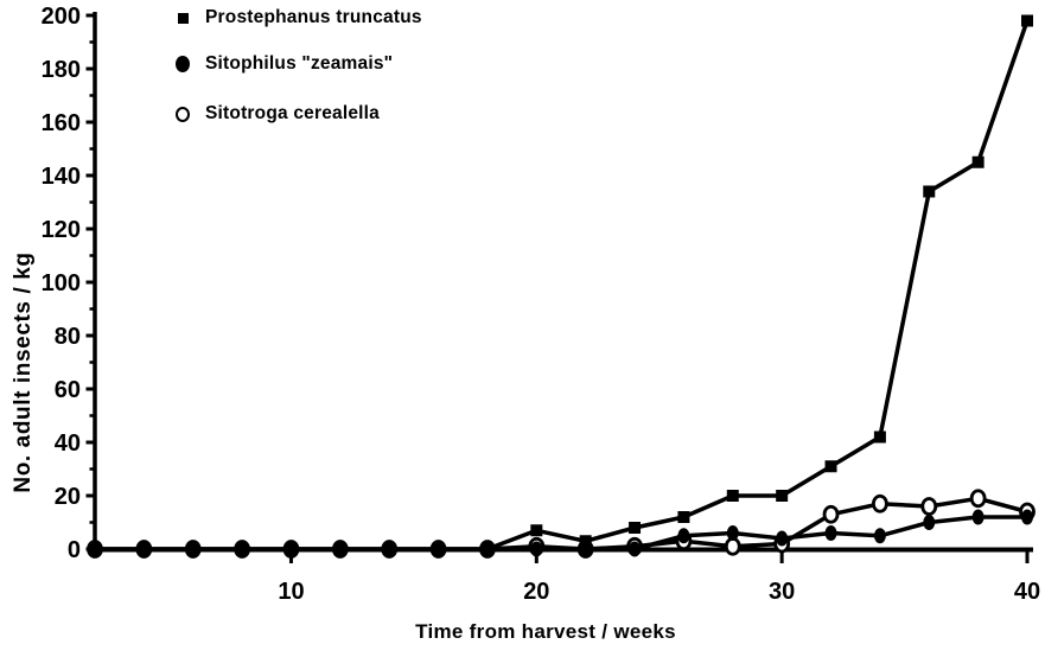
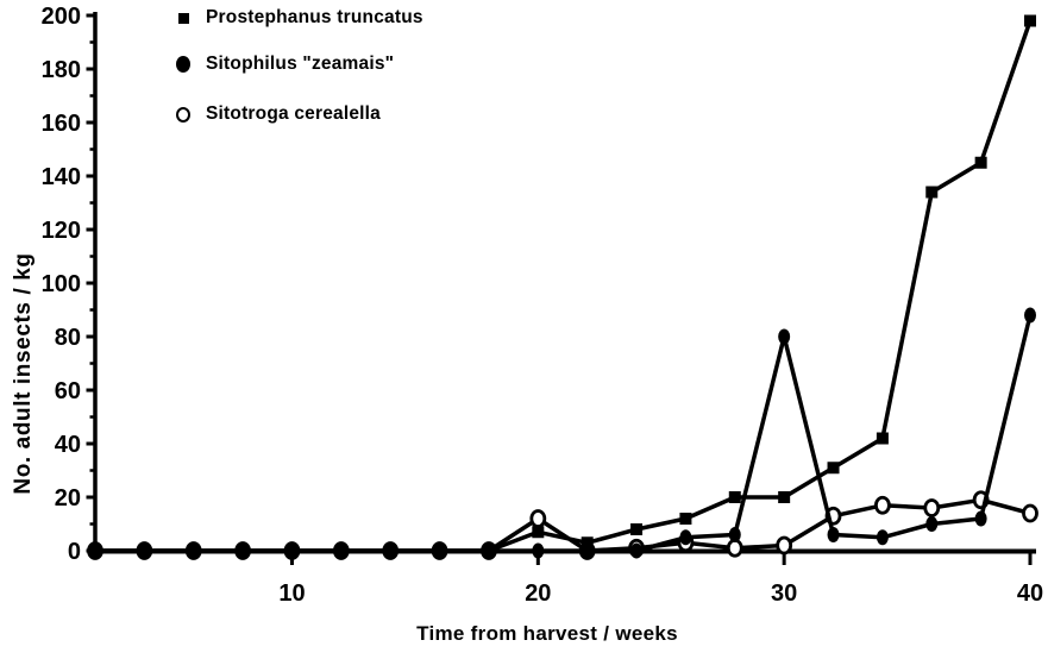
Sitotroga cerealella/20: 1 -> 12
Sitophilus "zeamais"/30: 4 -> 80
Sitophilus "zeamais"/40: 12 -> 88
